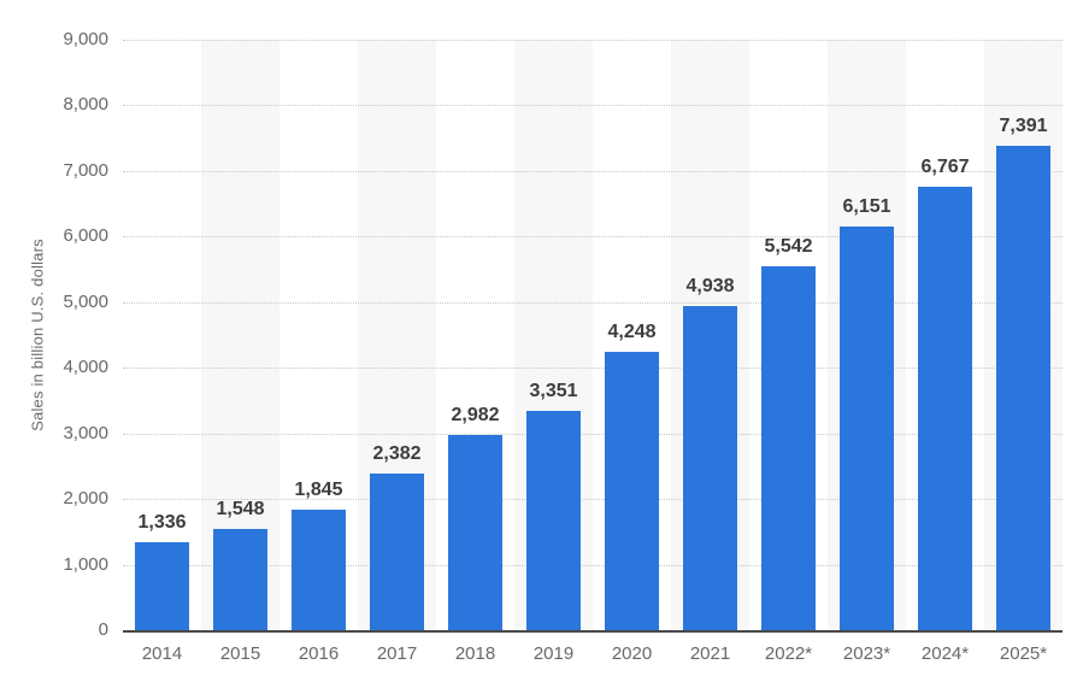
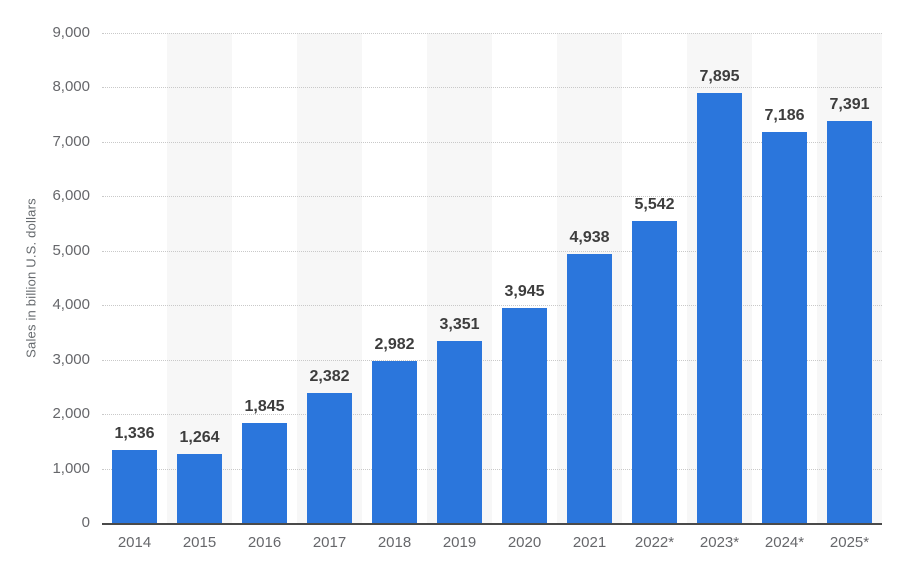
2015: 1,548 -> 1,264
2020: 4,248 -> 3,945
2023*: 6,151 -> 7,895
2024*: 6,767 -> 7,186
